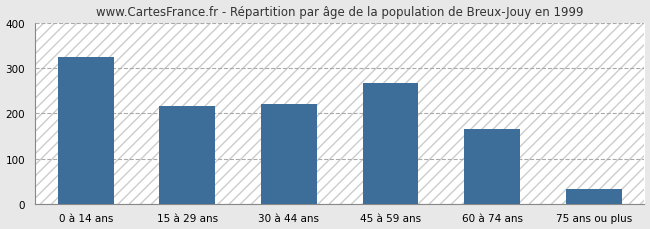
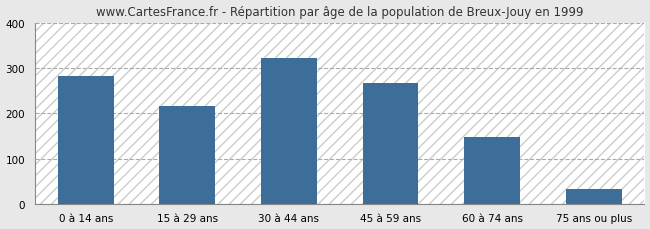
0 à 14 ans: 325 -> 283
30 à 44 ans: 220 -> 323
60 à 74 ans: 165 -> 148
